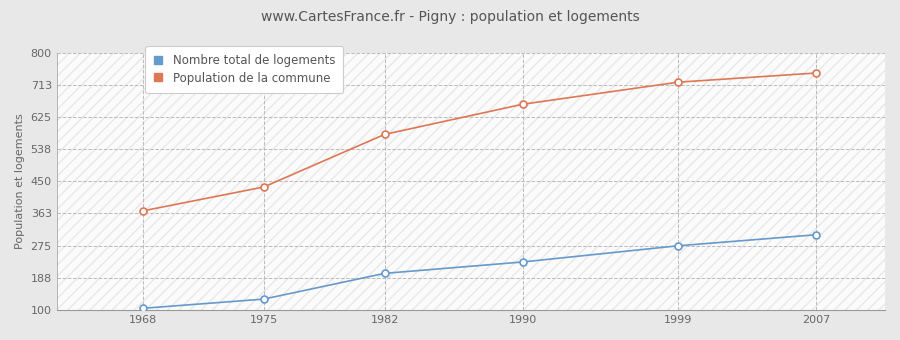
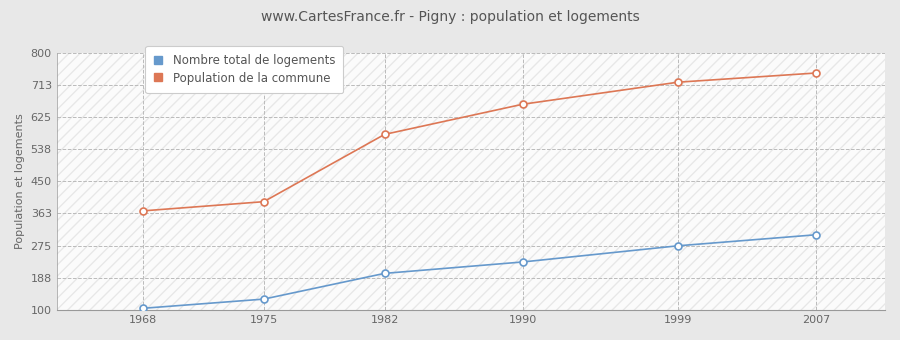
Population de la commune/1975: 435 -> 395
